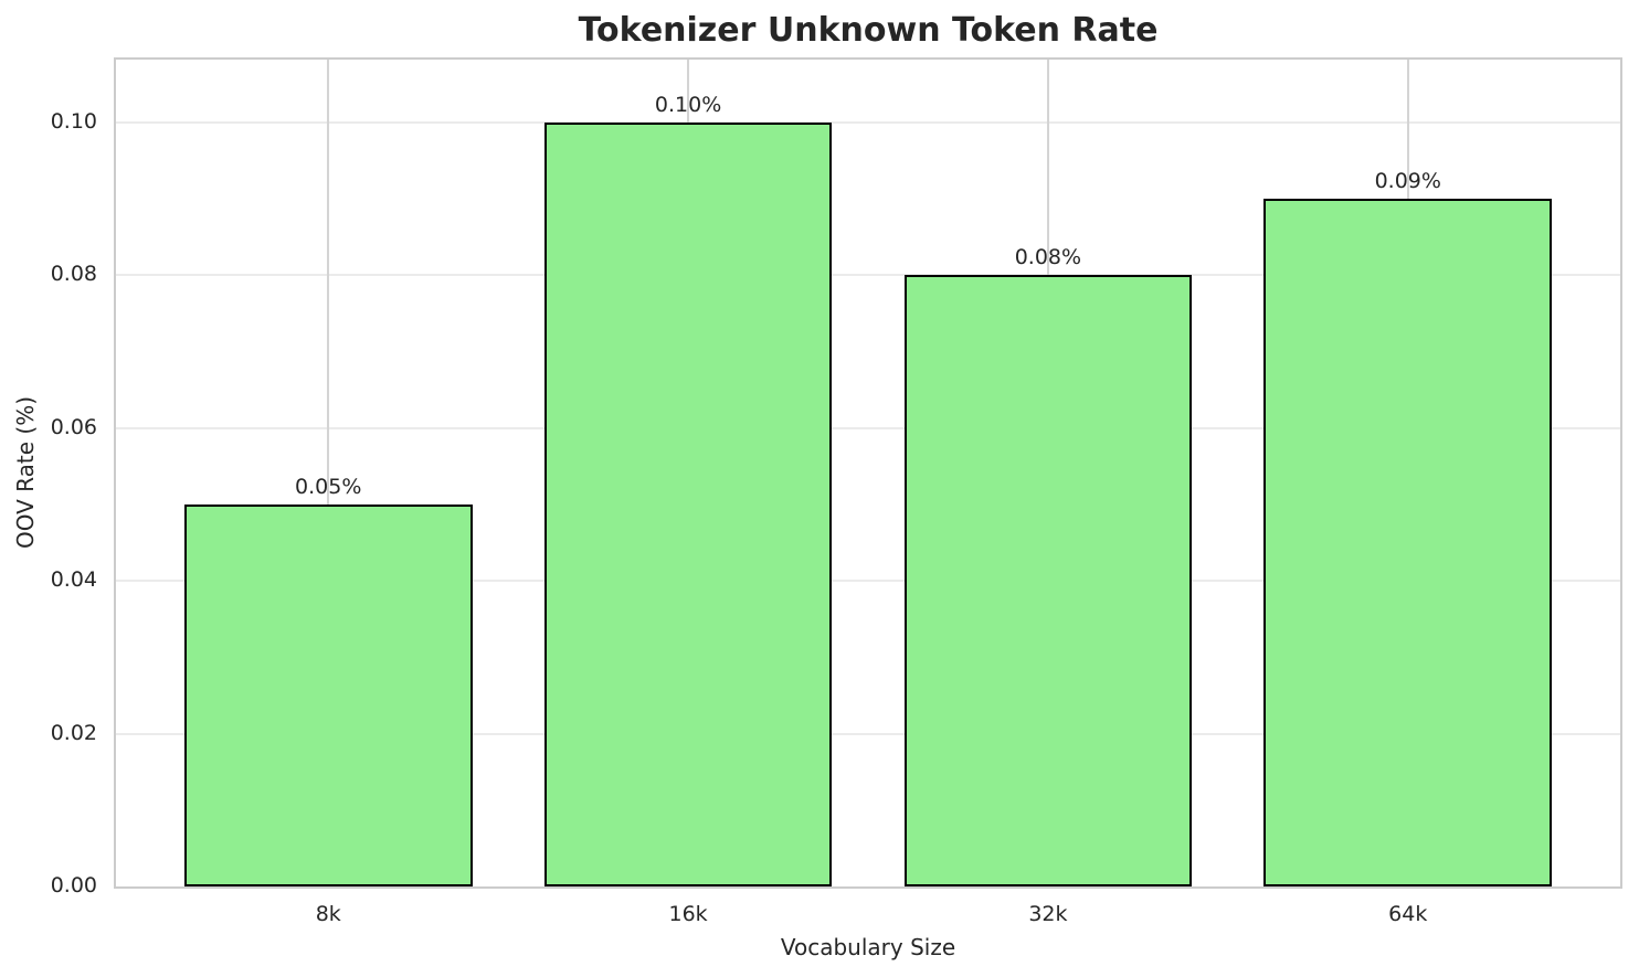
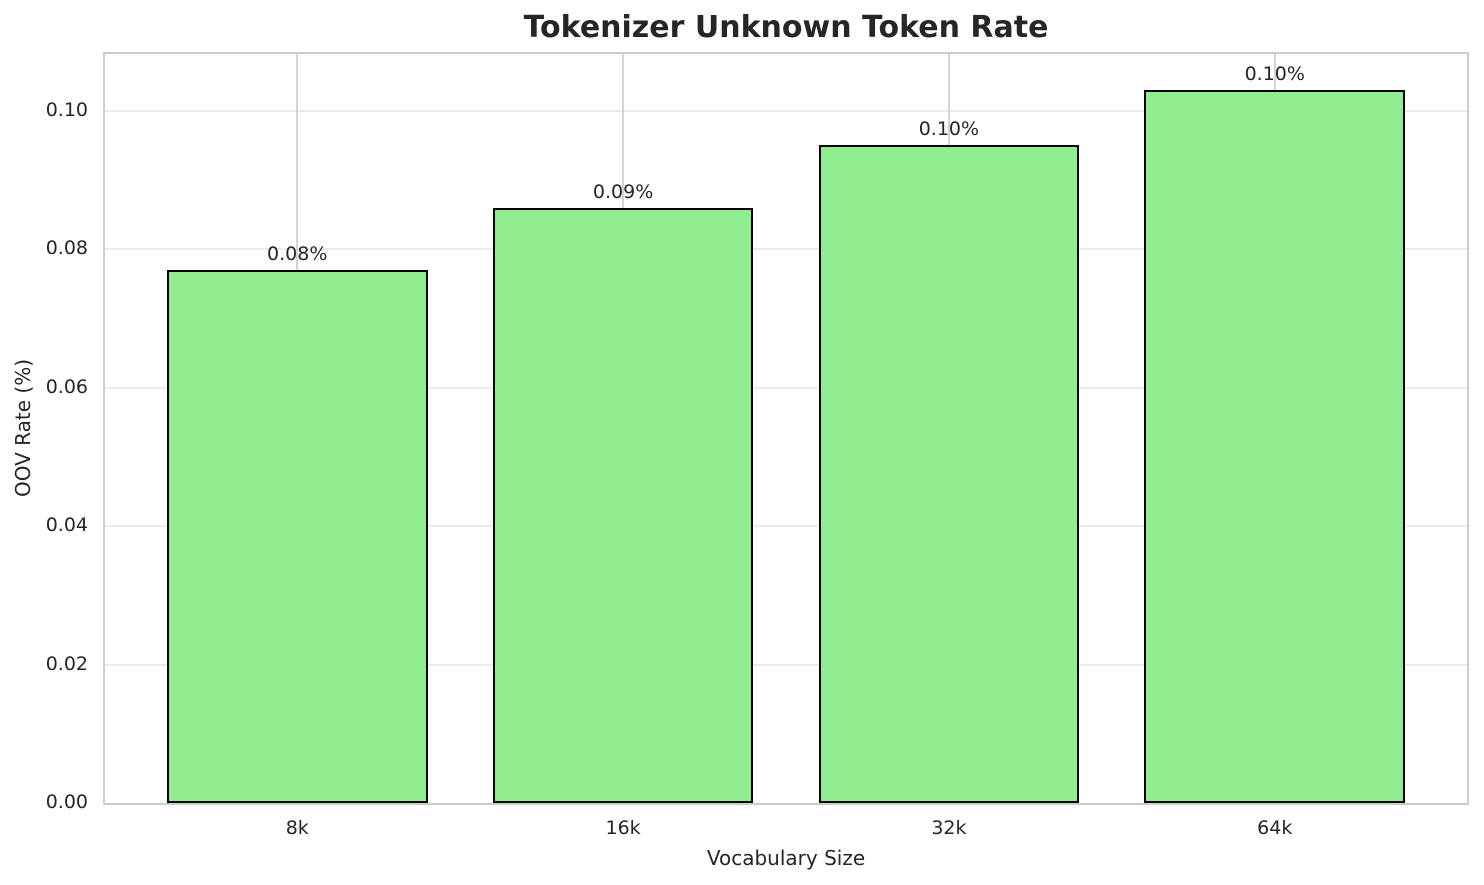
8k: 0.05% -> 0.08%
16k: 0.10% -> 0.09%
32k: 0.08% -> 0.10%
64k: 0.09% -> 0.10%
